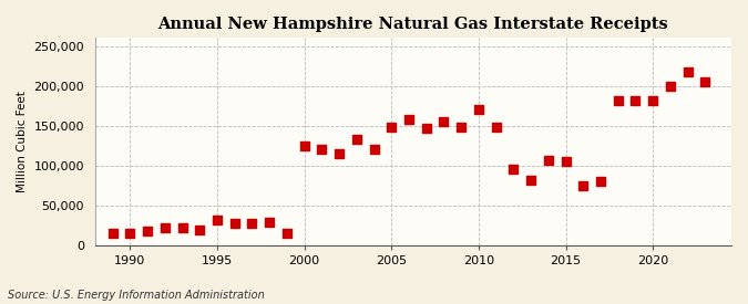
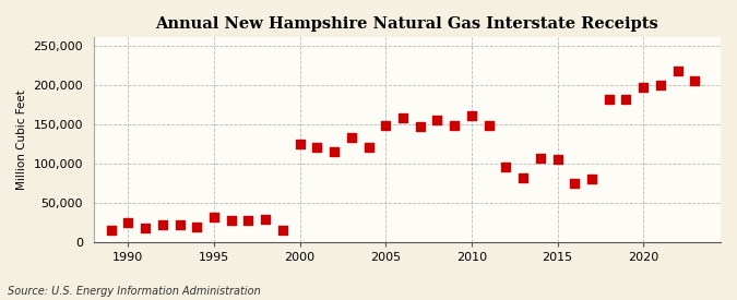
1990: 15,000 -> 24,000
2010: 170,000 -> 160,000
2020: 182,000 -> 196,000
